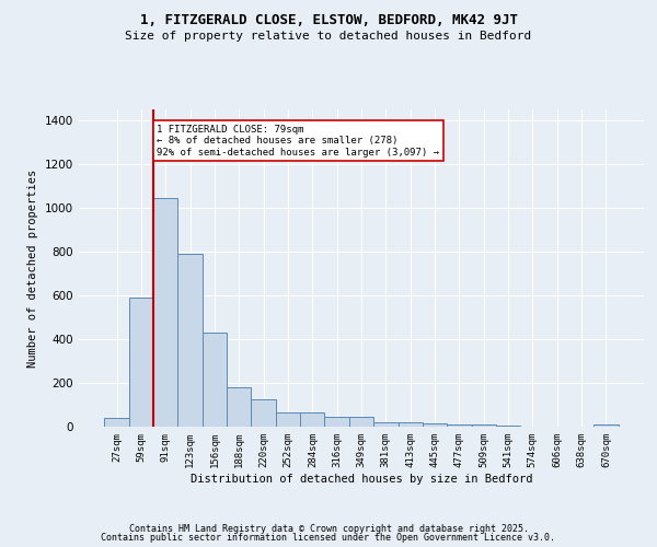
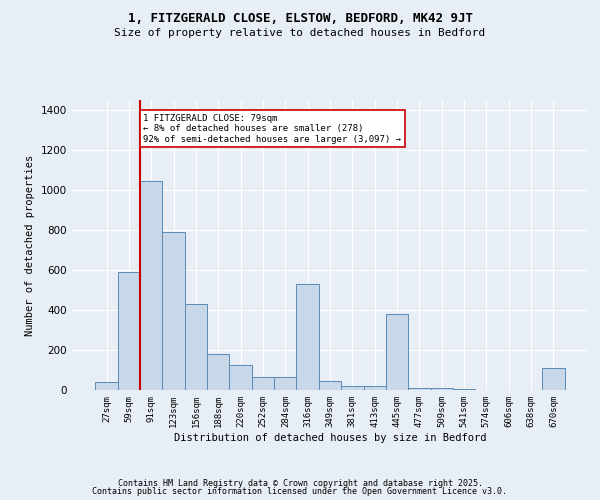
316sqm: 40 -> 530
445sqm: 20 -> 380
670sqm: 10 -> 110
